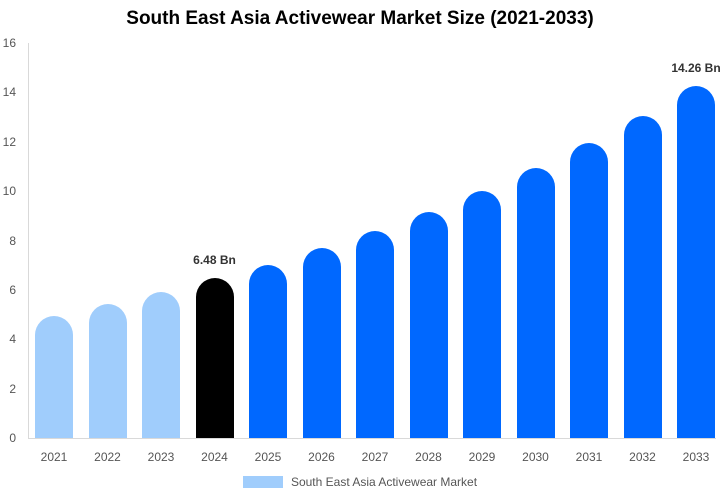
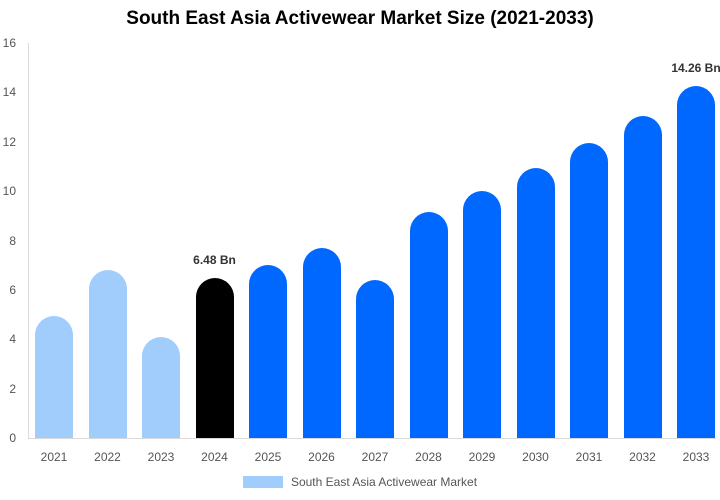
2022: 5.4 -> 6.8
2023: 5.9 -> 4.1
2027: 8.4 -> 6.4
